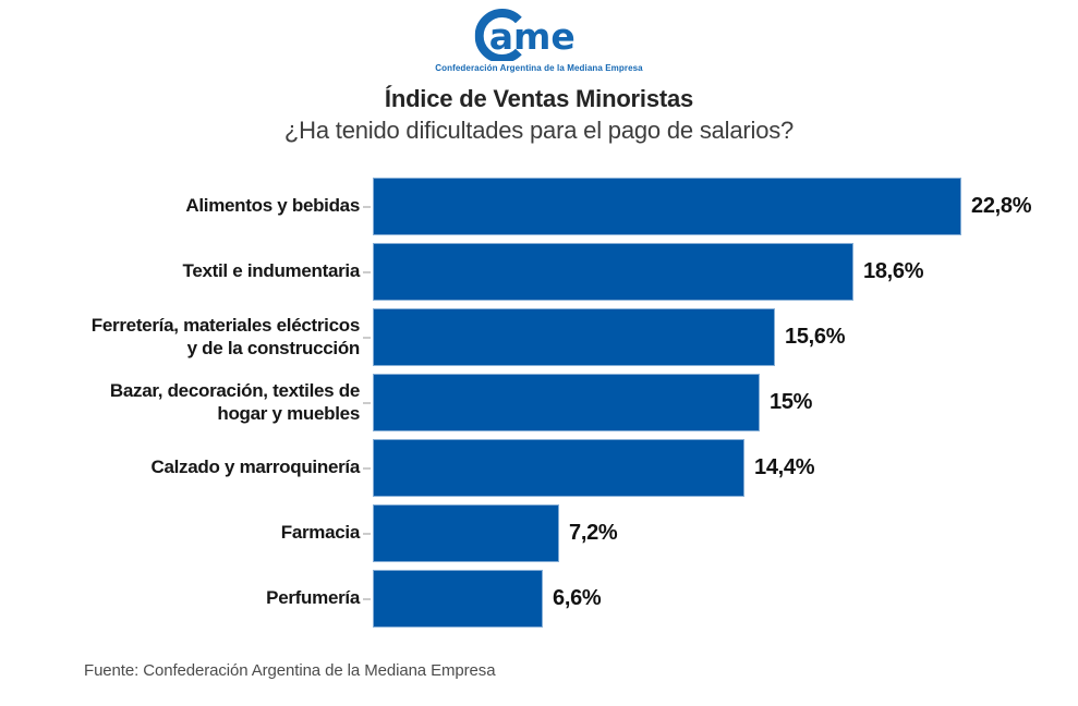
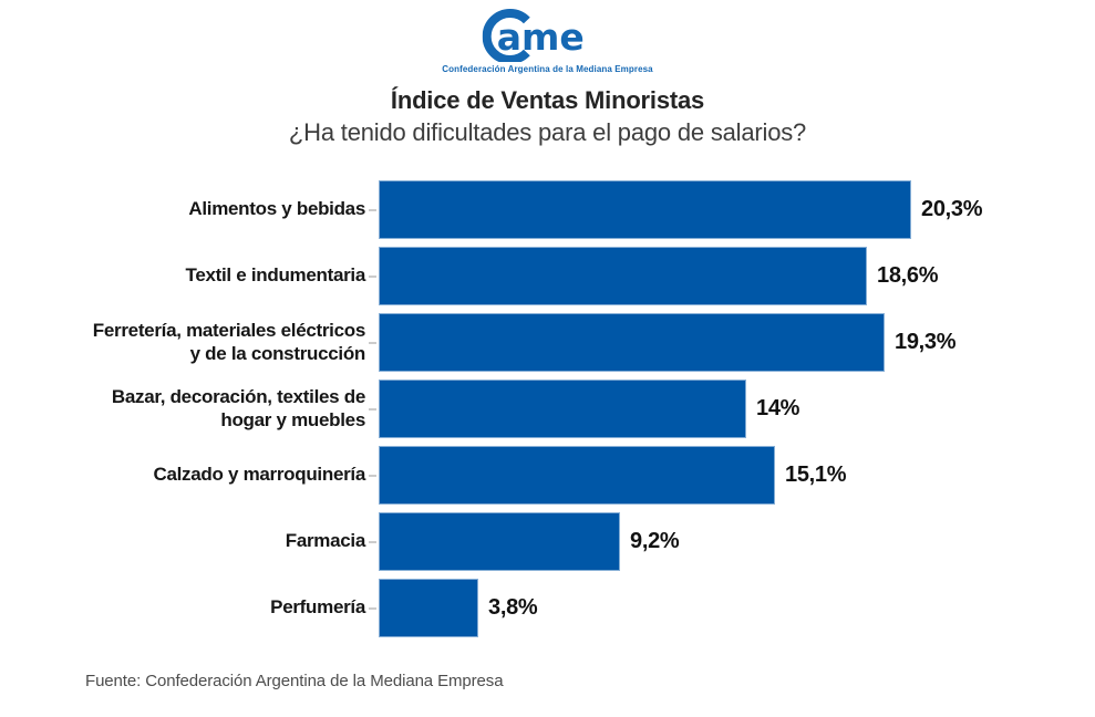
Alimentos y bebidas: 22,8% -> 20,3%
Ferretería, materiales eléctricos y de la construcción: 15,6% -> 19,3%
Bazar, decoración, textiles de hogar y muebles: 15% -> 14%
Calzado y marroquinería: 14,4% -> 15,1%
Farmacia: 7,2% -> 9,2%
Perfumería: 6,6% -> 3,8%
